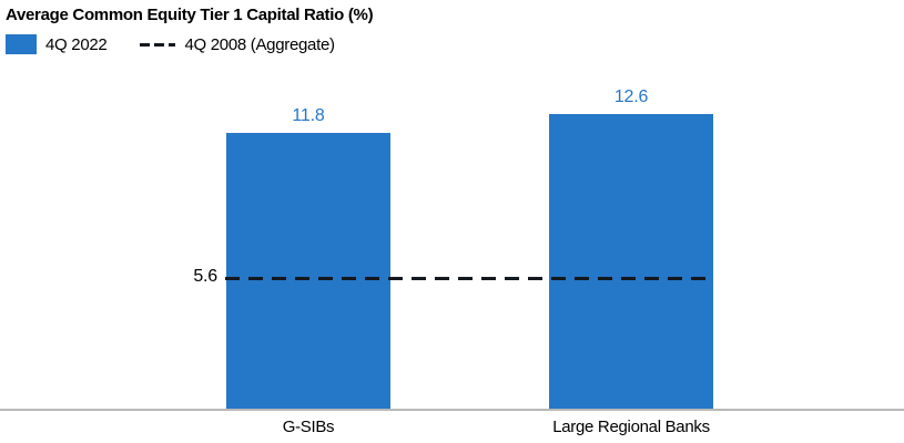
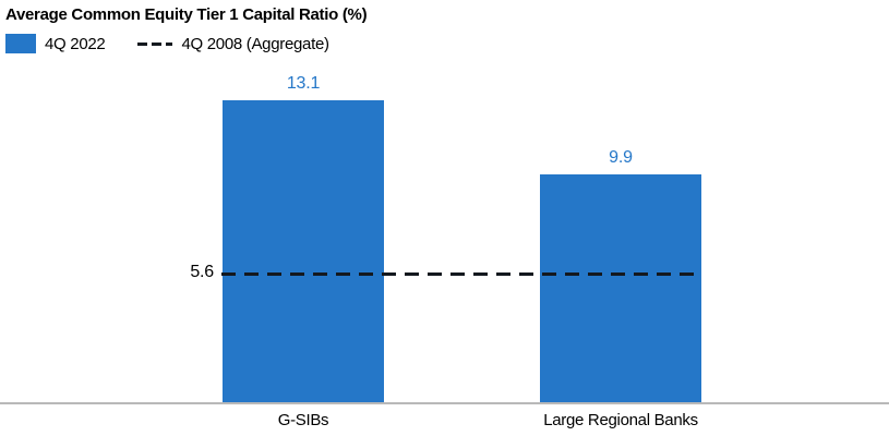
G-SIBs: 11.8 -> 13.1
Large Regional Banks: 12.6 -> 9.9
